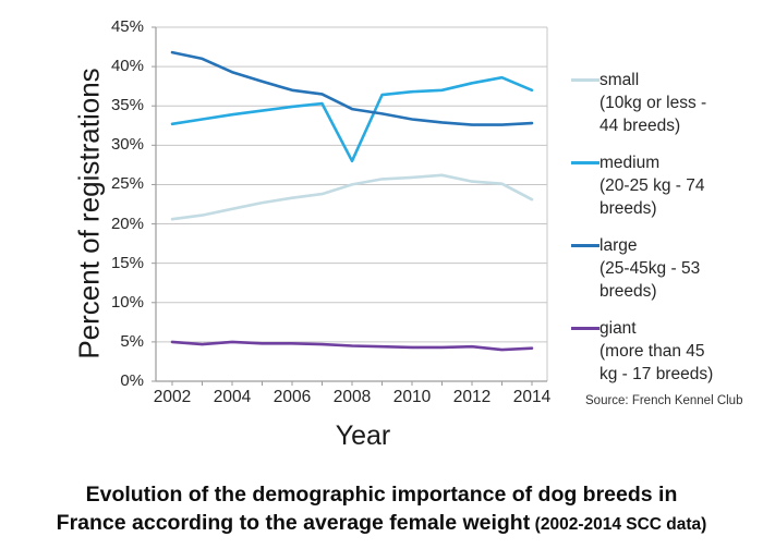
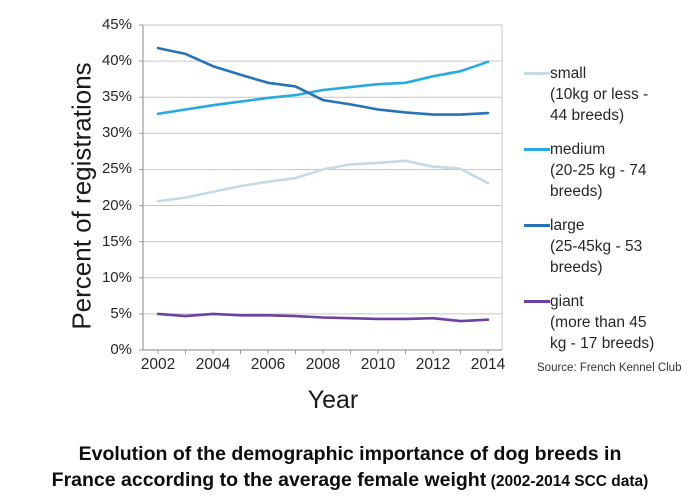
medium/2008: 28% -> 36%
medium/2014: 37% -> 40%
